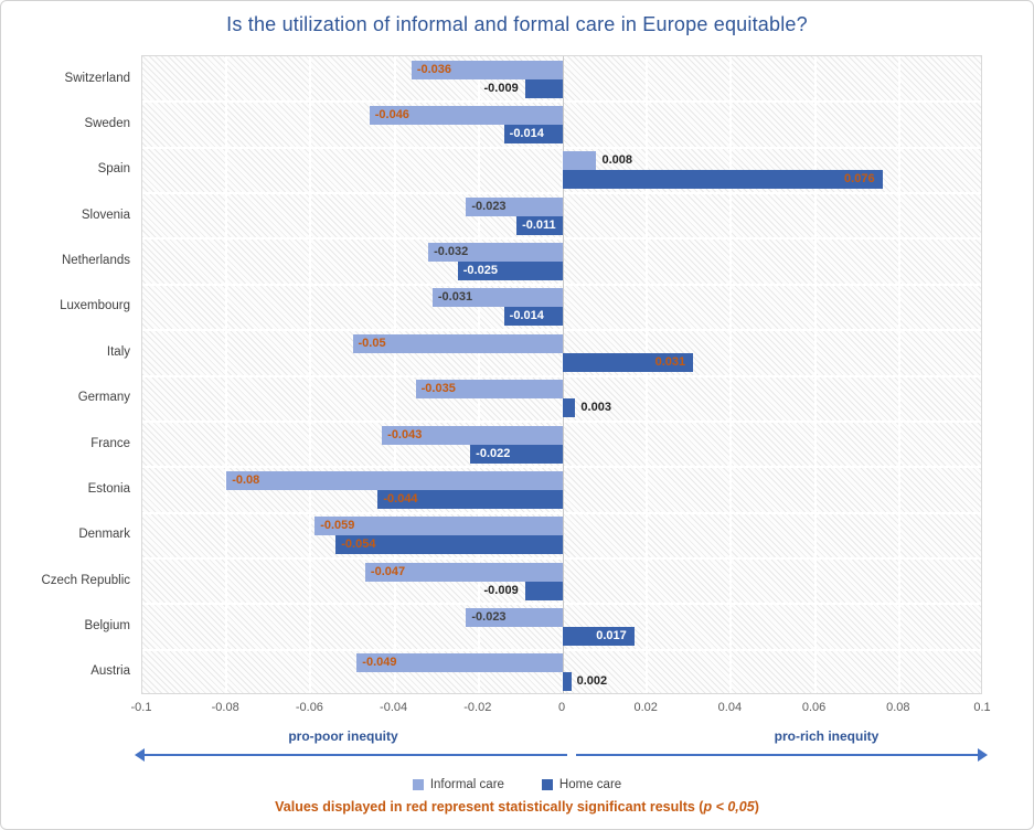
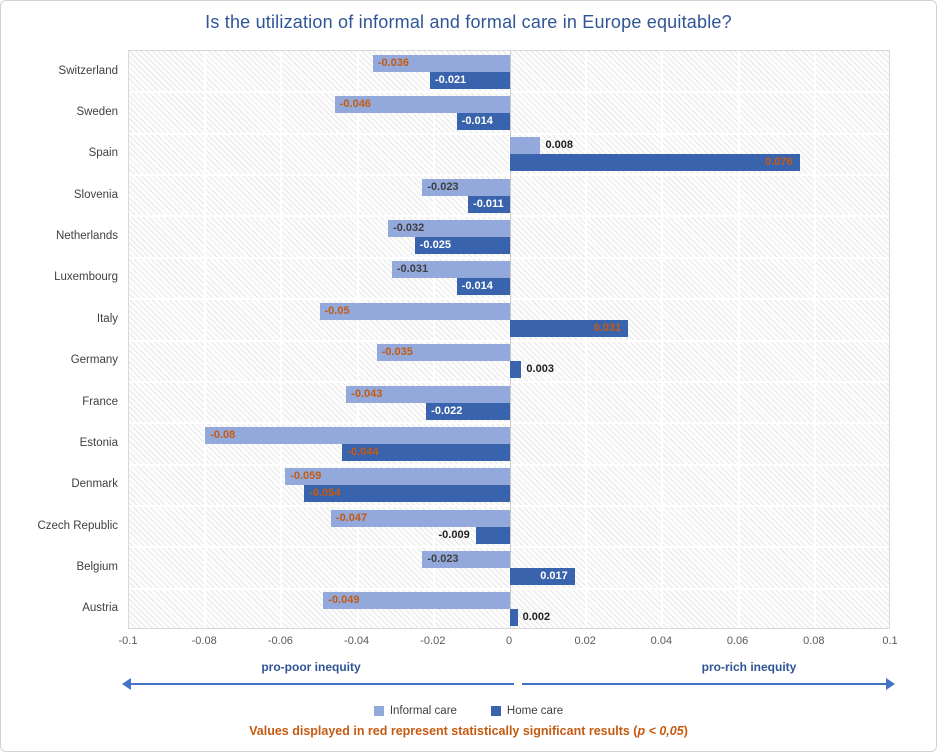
Home care/Switzerland: -0.009 -> -0.021
